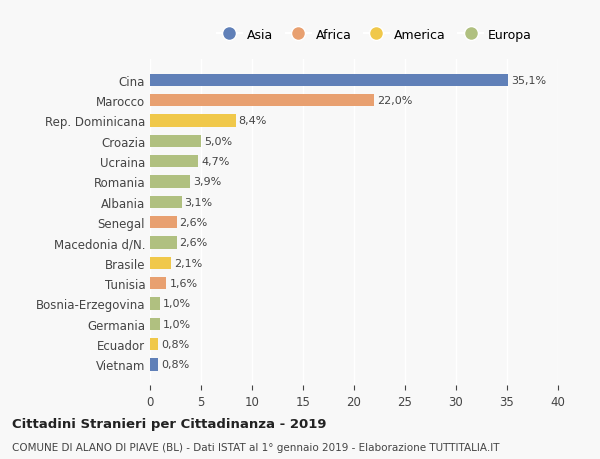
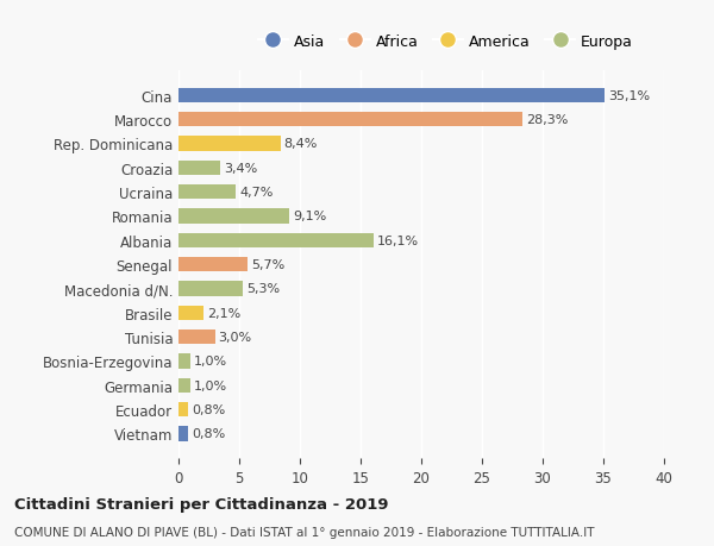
Marocco: 22,0% -> 28,3%
Croazia: 5,0% -> 3,4%
Romania: 3,9% -> 9,1%
Albania: 3,1% -> 16,1%
Senegal: 2,6% -> 5,7%
Macedonia d/N.: 2,6% -> 5,3%
Tunisia: 1,6% -> 3,0%
